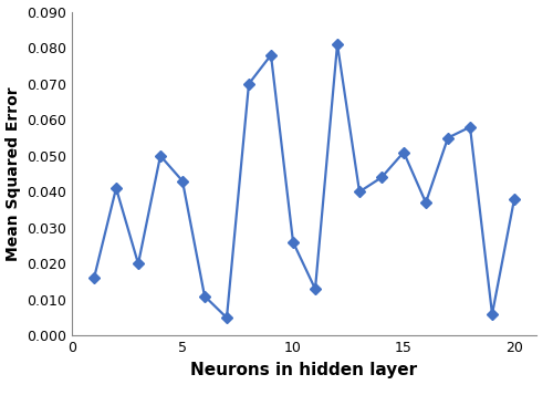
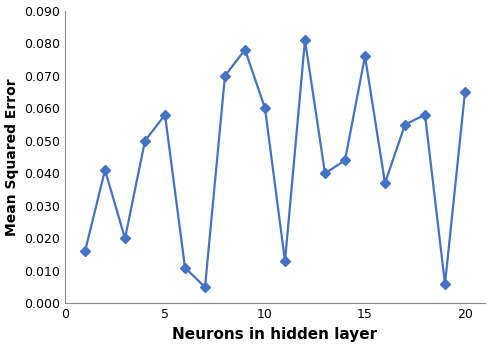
5: 0.043 -> 0.058
10: 0.026 -> 0.060
15: 0.051 -> 0.076
20: 0.038 -> 0.065
